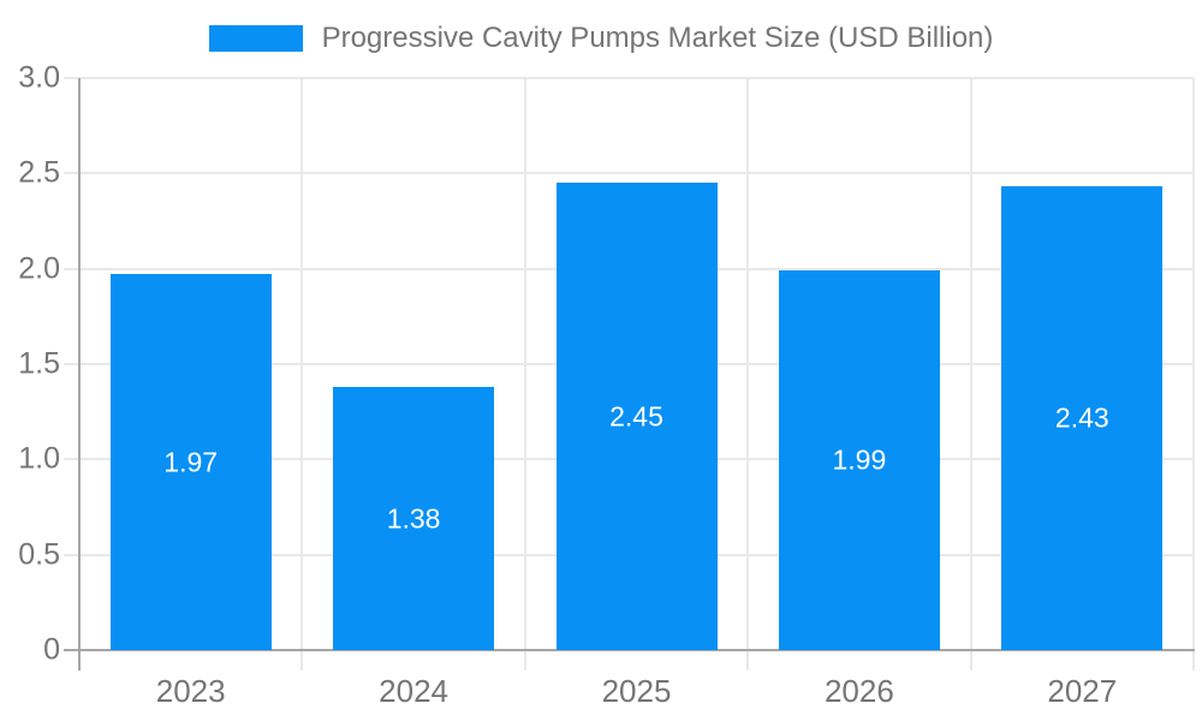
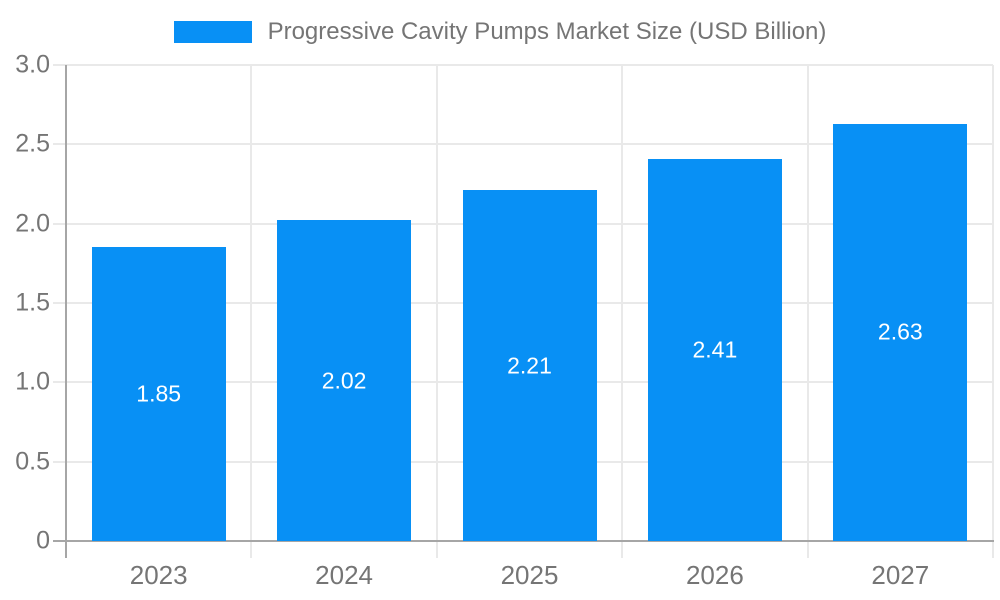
2023: 1.97 -> 1.85
2024: 1.38 -> 2.02
2025: 2.45 -> 2.21
2026: 1.99 -> 2.41
2027: 2.43 -> 2.63
